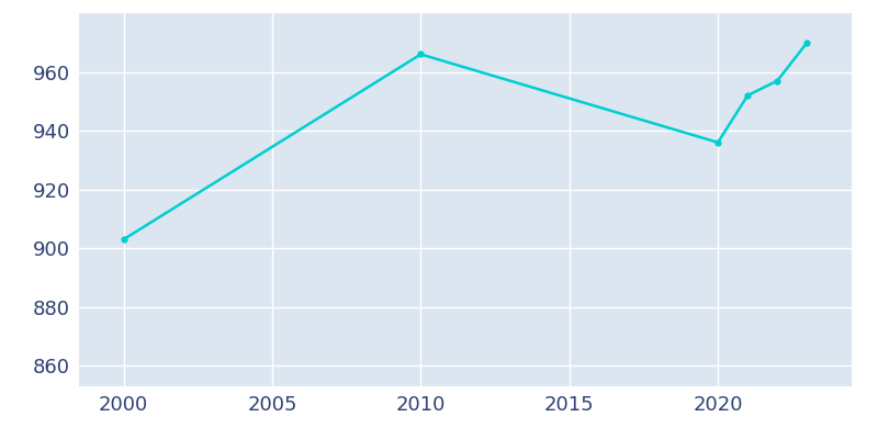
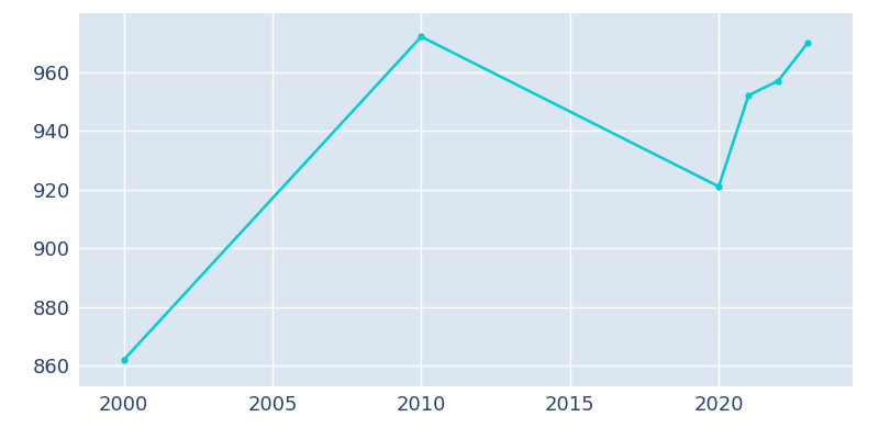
2000: 903 -> 862
2010: 966 -> 972
2020: 936 -> 921
